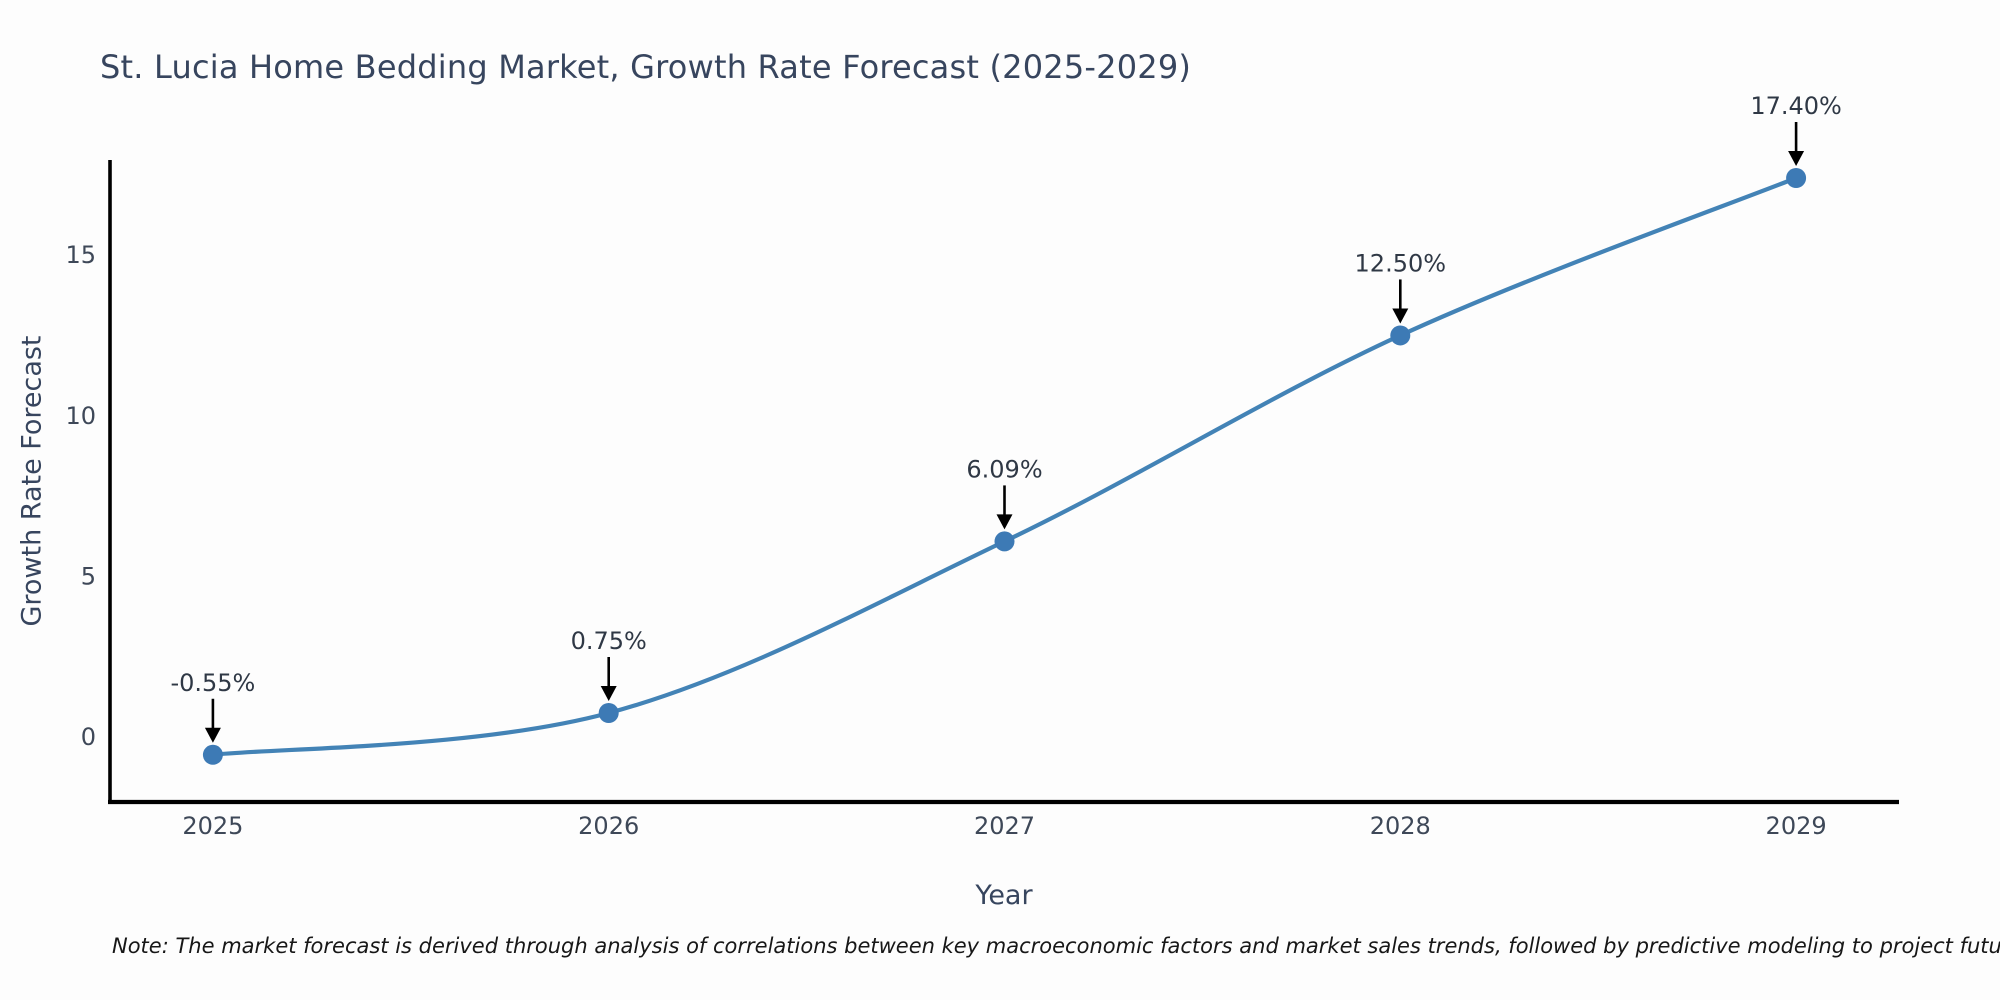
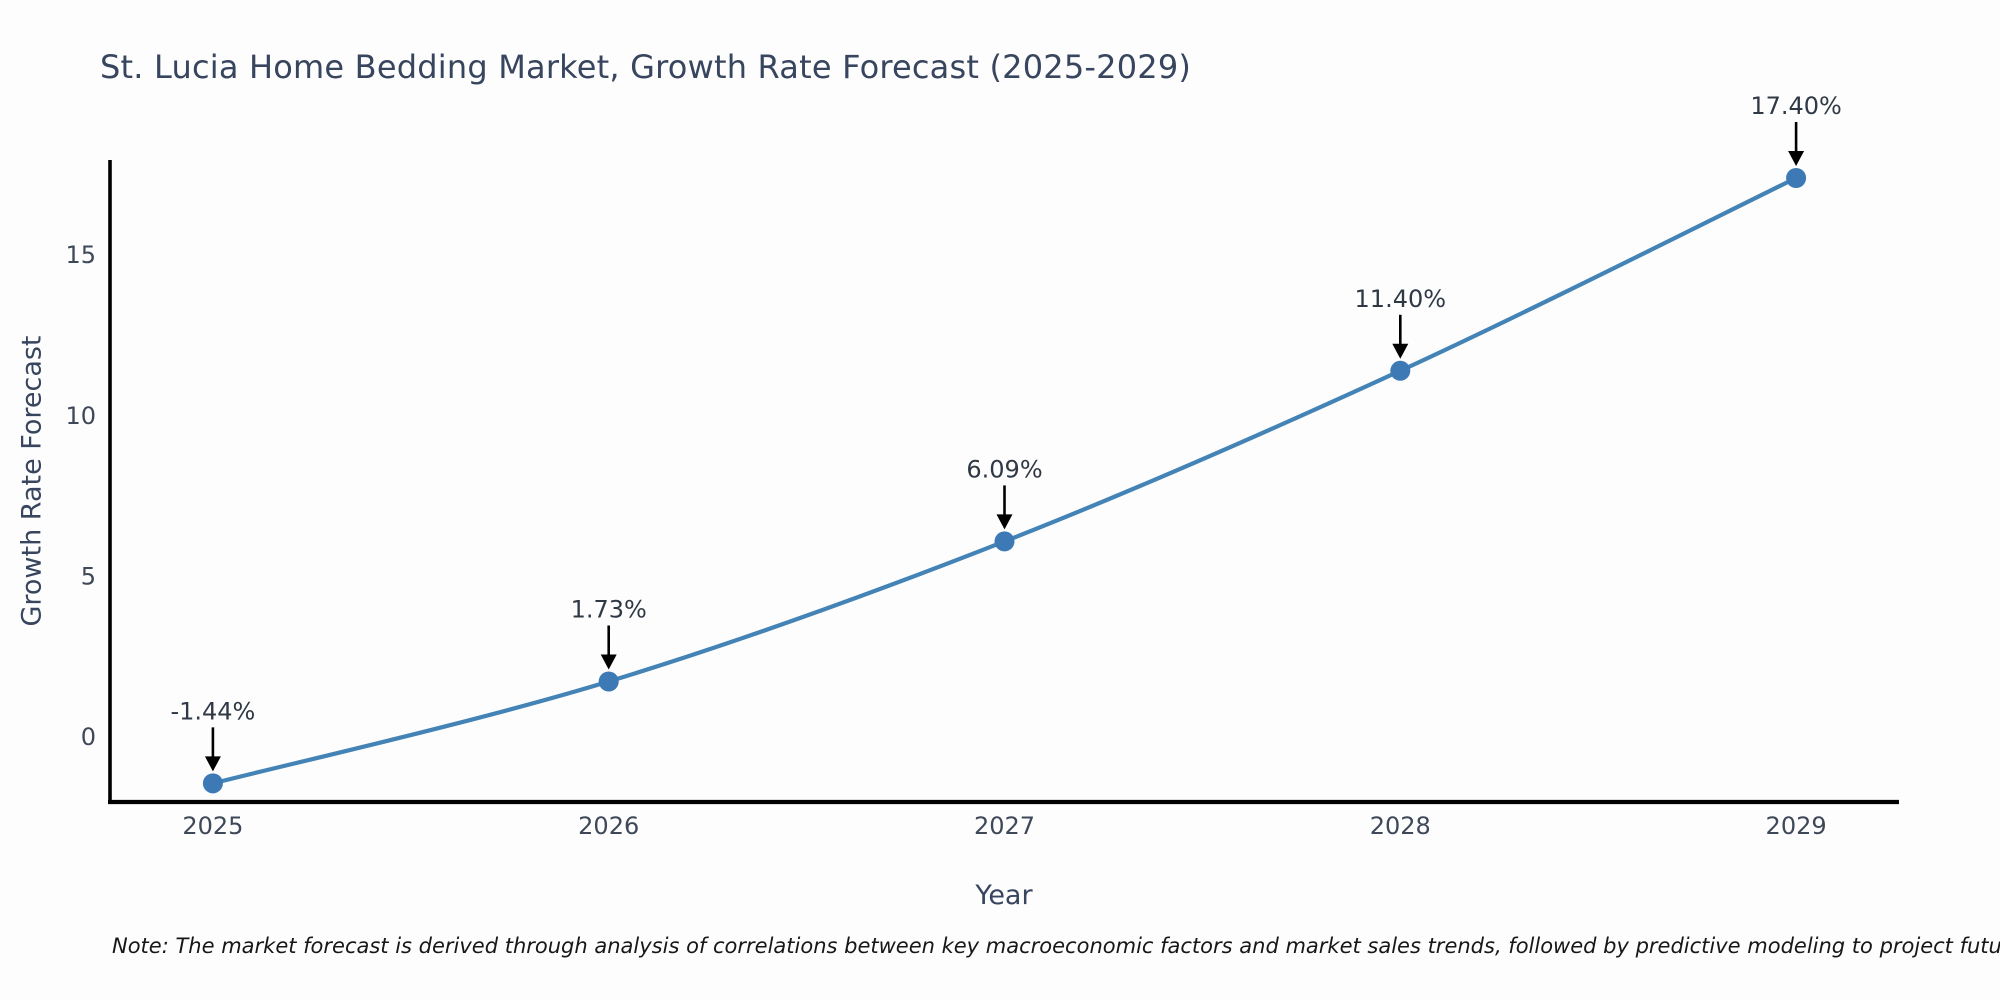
2025: -0.55% -> -1.44%
2026: 0.75% -> 1.73%
2028: 12.50% -> 11.40%
